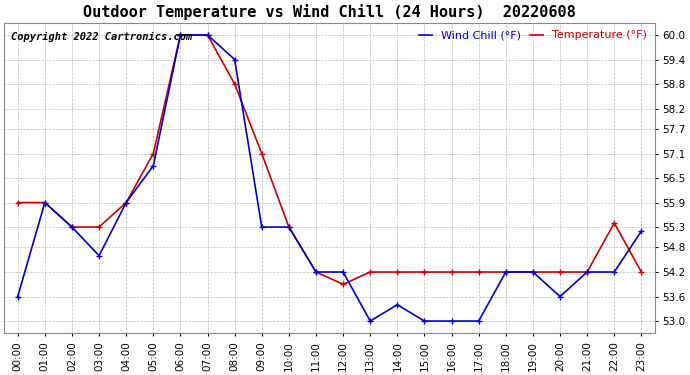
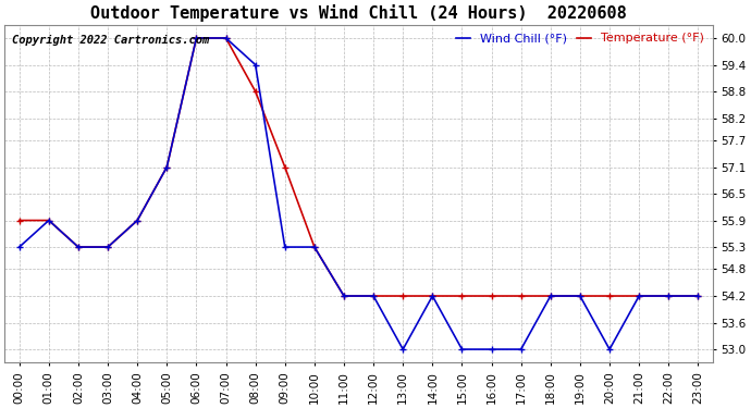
Wind Chill (°F)/00:00: 53.6 -> 55.3
Wind Chill (°F)/03:00: 54.6 -> 55.3
Wind Chill (°F)/05:00: 56.8 -> 57.1
Temperature (°F)/12:00: 53.9 -> 54.2
Wind Chill (°F)/14:00: 53.4 -> 54.2
Wind Chill (°F)/20:00: 53.6 -> 53.0
Temperature (°F)/22:00: 55.4 -> 54.2
Wind Chill (°F)/23:00: 55.2 -> 54.2
